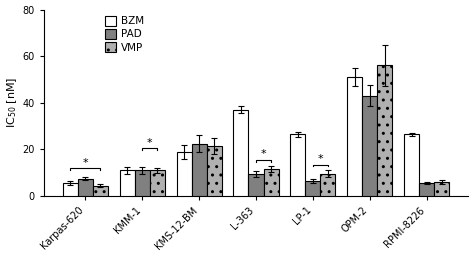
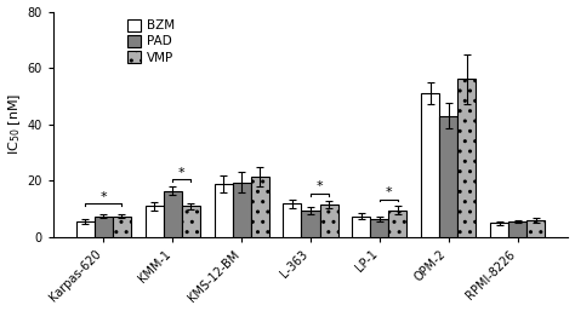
VMP/Karpas-620: 4.5 -> 7.5
PAD/KMM-1: 11.0 -> 16.5
PAD/KMS-12-BM: 22.5 -> 19.5
BZM/L-363: 37.0 -> 12.0
BZM/LP-1: 26.5 -> 7.5
BZM/RPMI-8226: 26.5 -> 5.0
